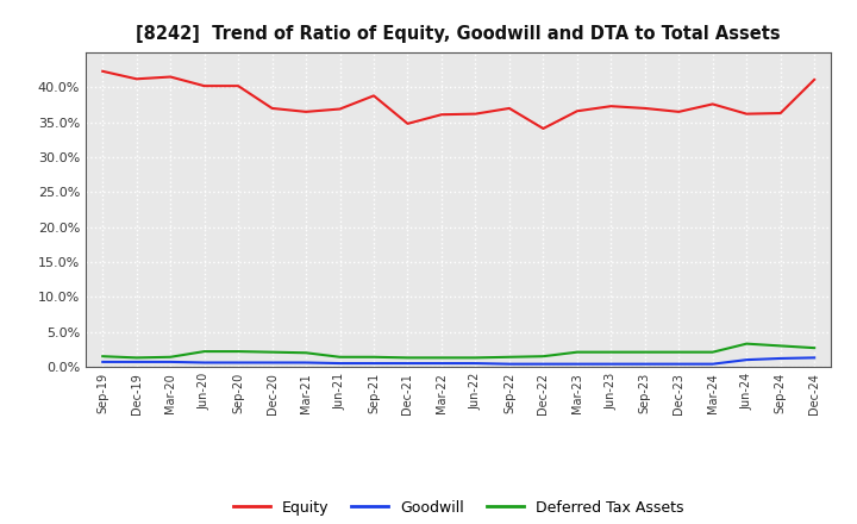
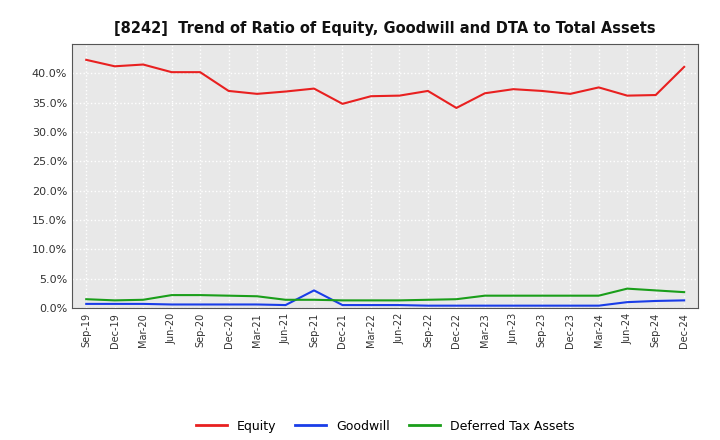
Equity/Sep-21: 38.8% -> 37.4%
Goodwill/Sep-21: 0.5% -> 3.0%
